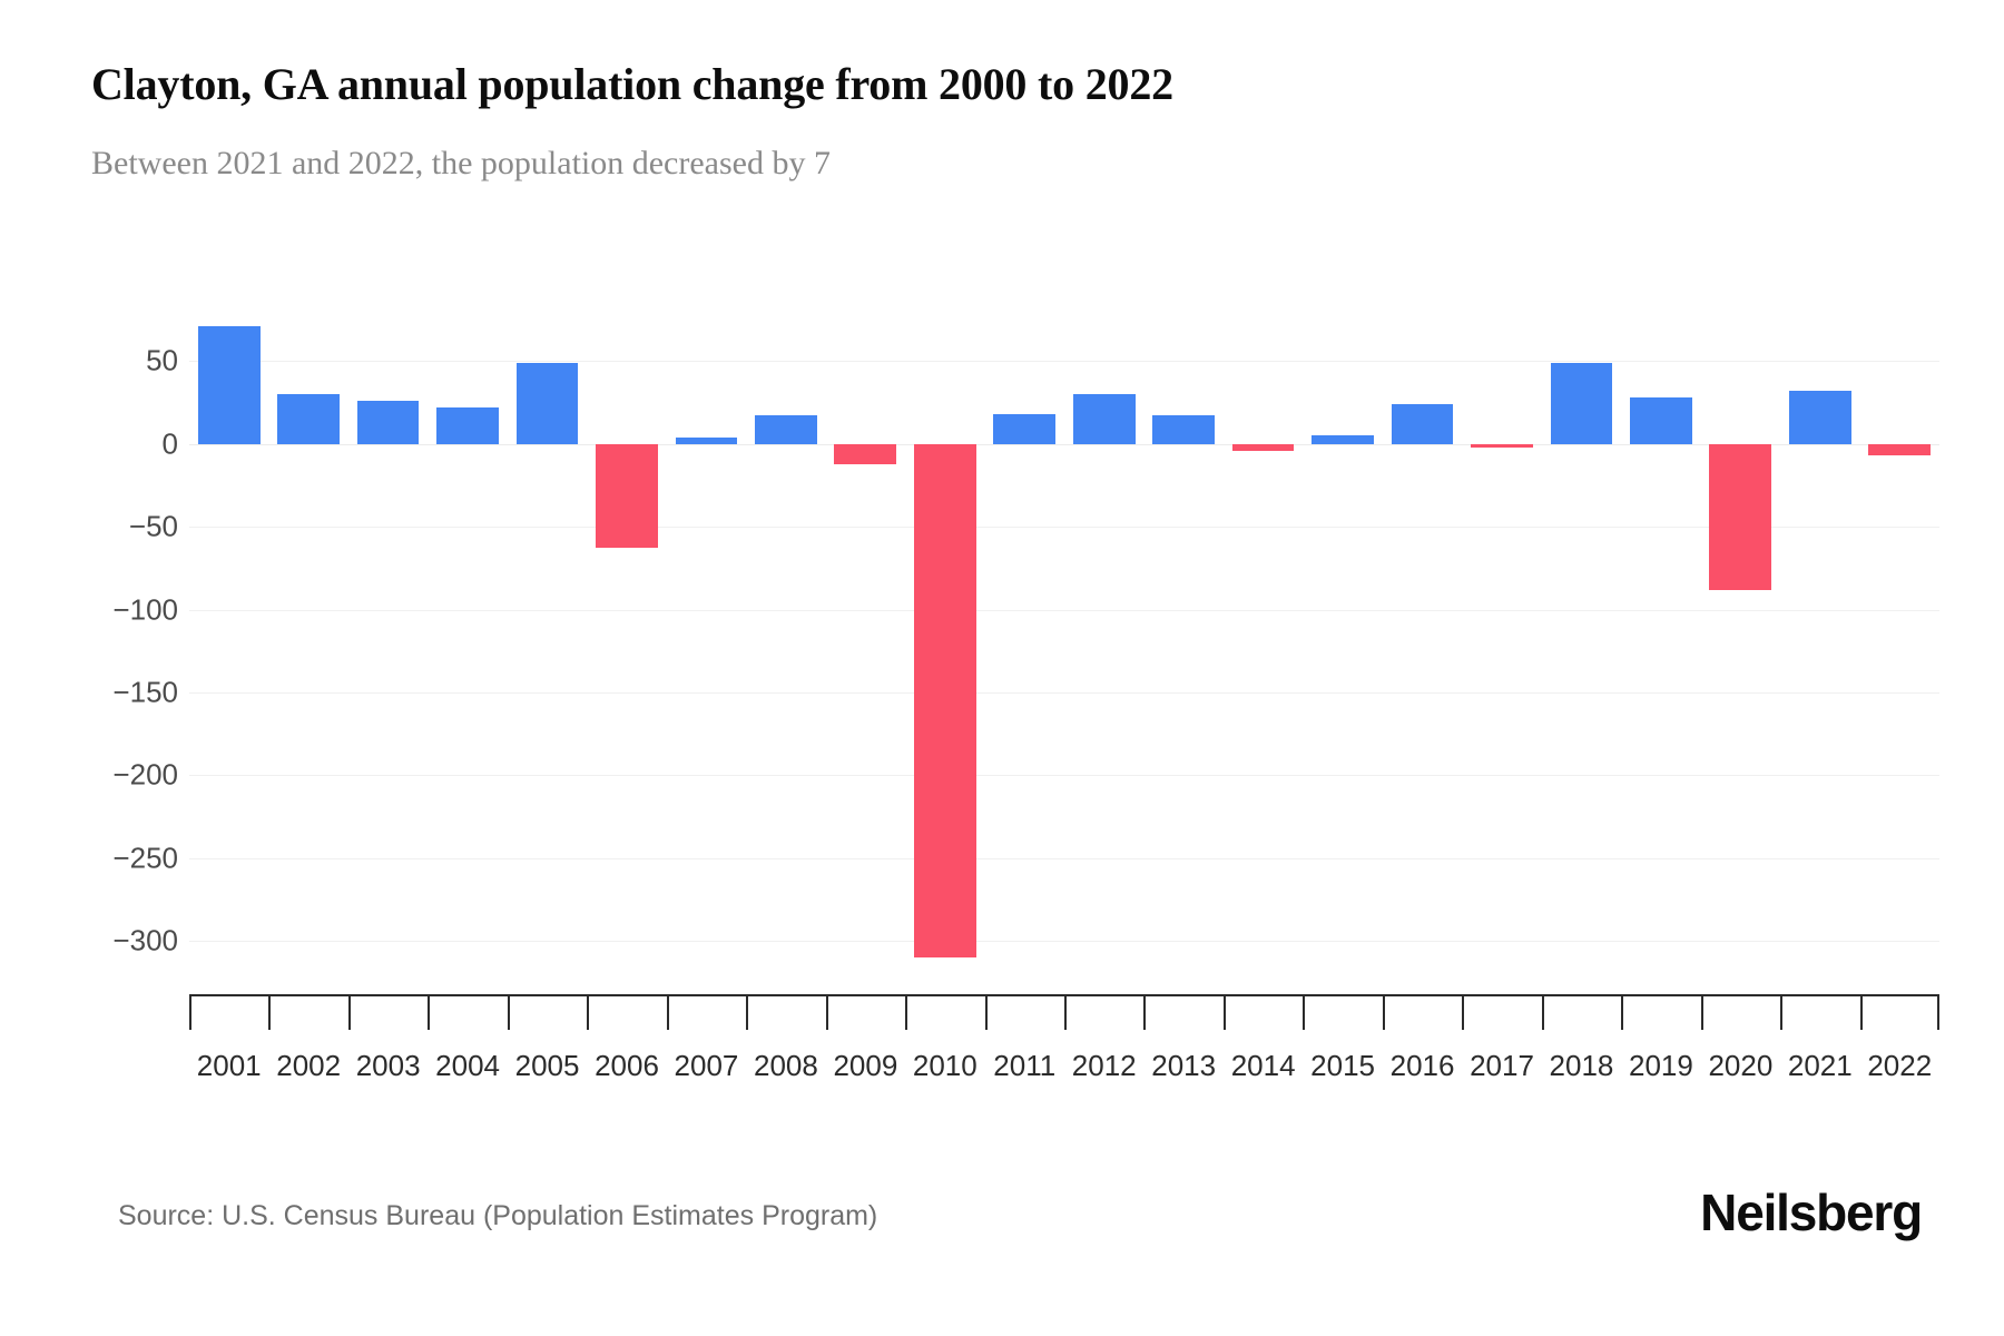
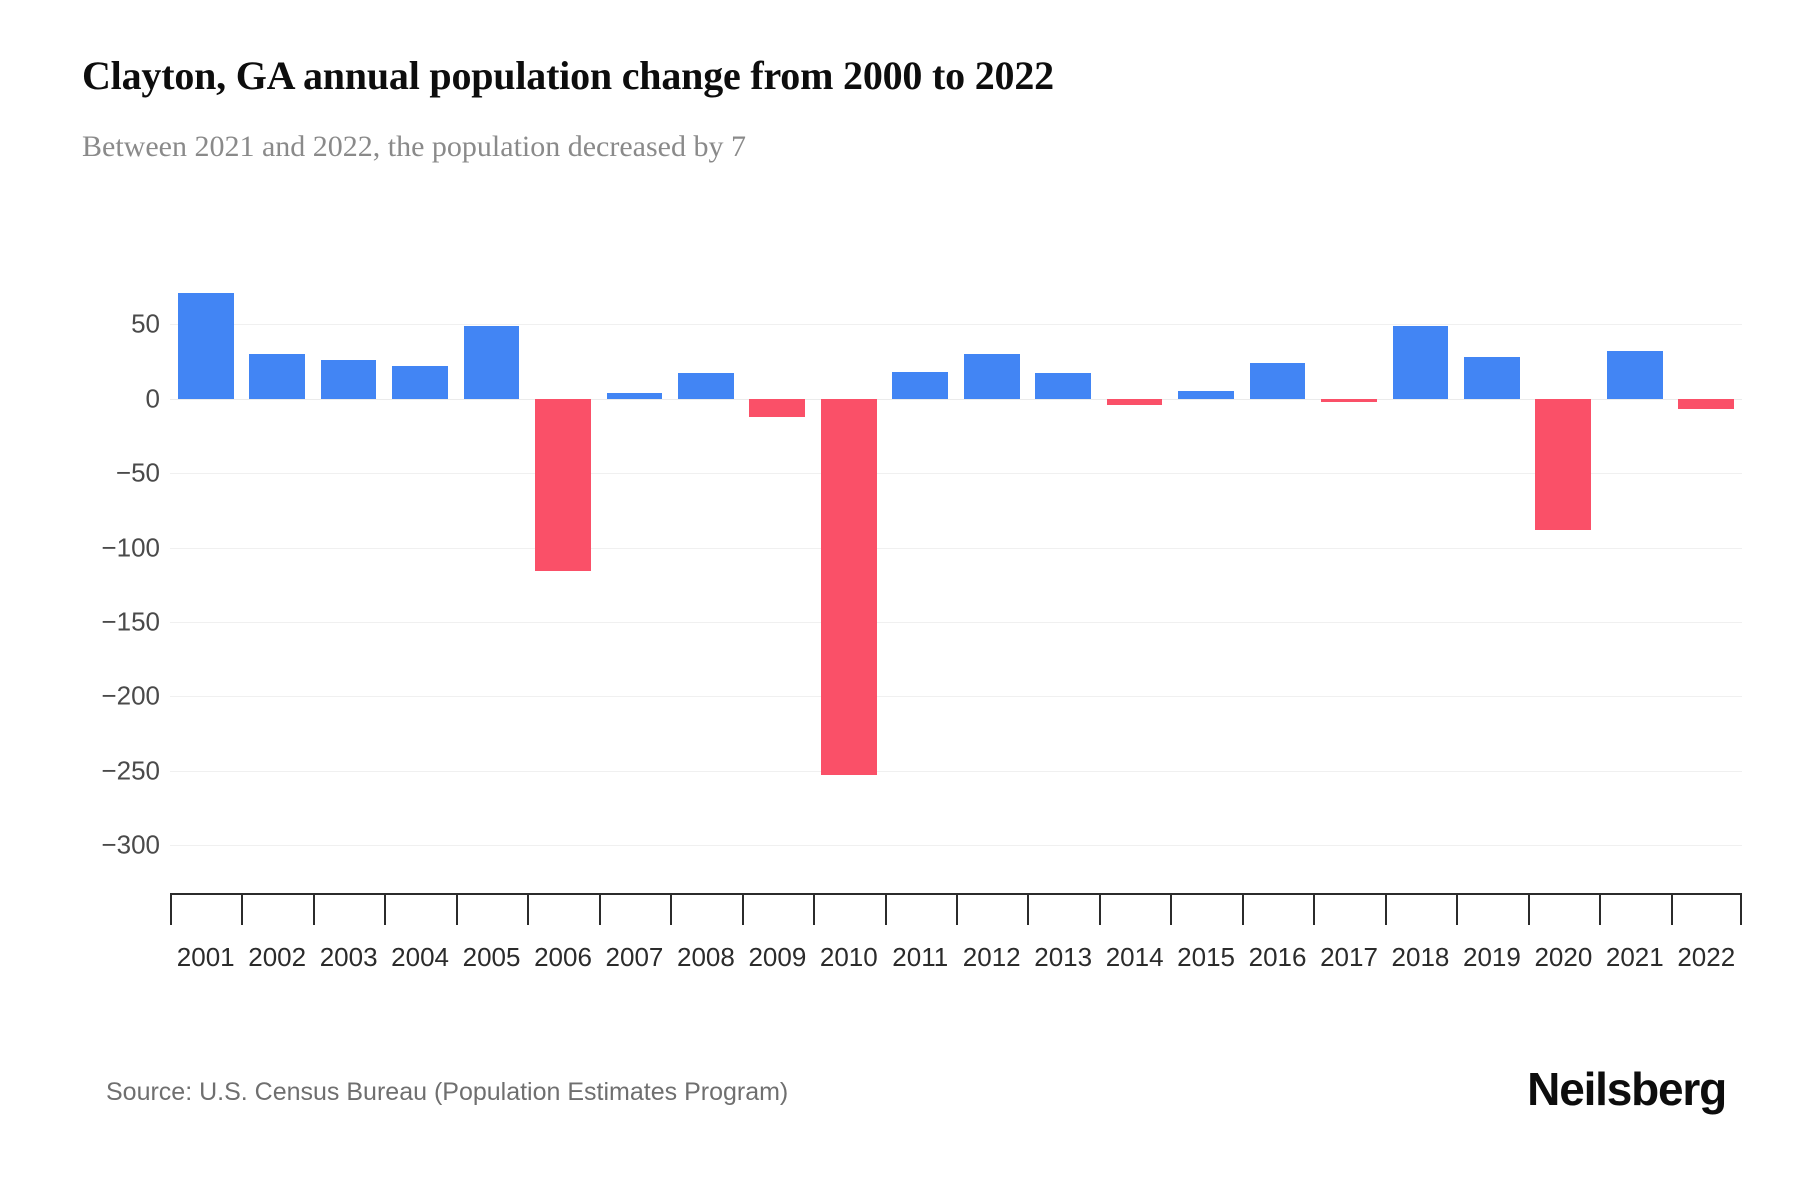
2006: -63 -> -116
2010: -310 -> -253
